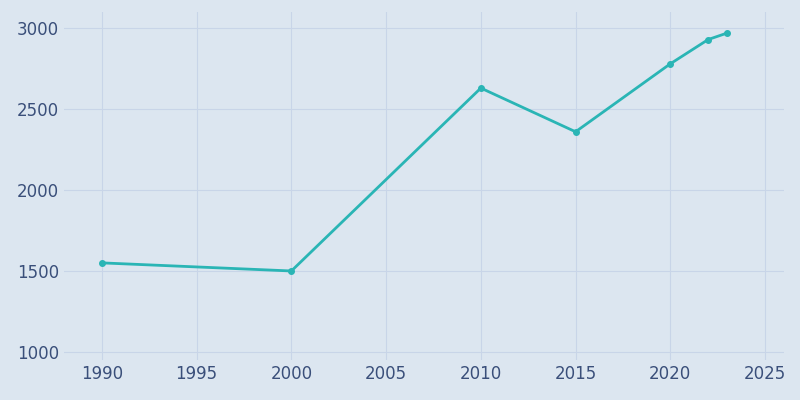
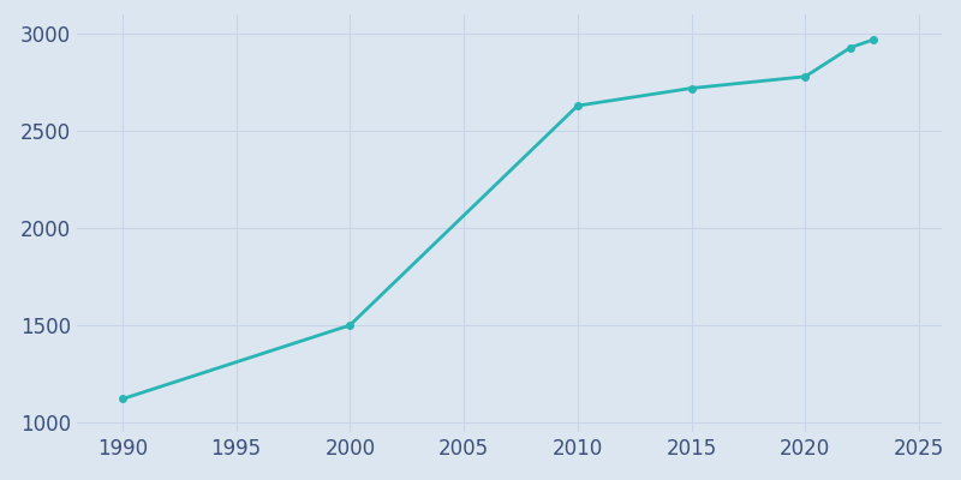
1990: 1550 -> 1120
2015: 2360 -> 2720
